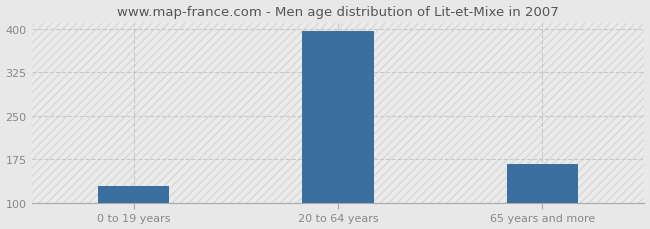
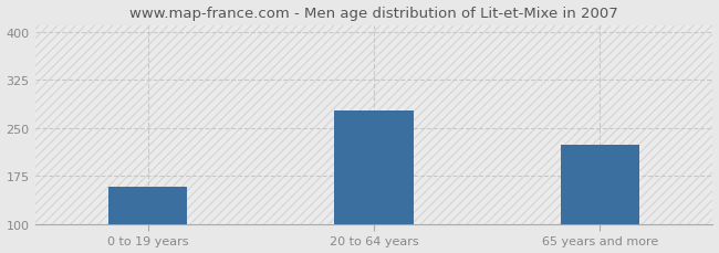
0 to 19 years: 130 -> 158
20 to 64 years: 396 -> 278
65 years and more: 168 -> 224
